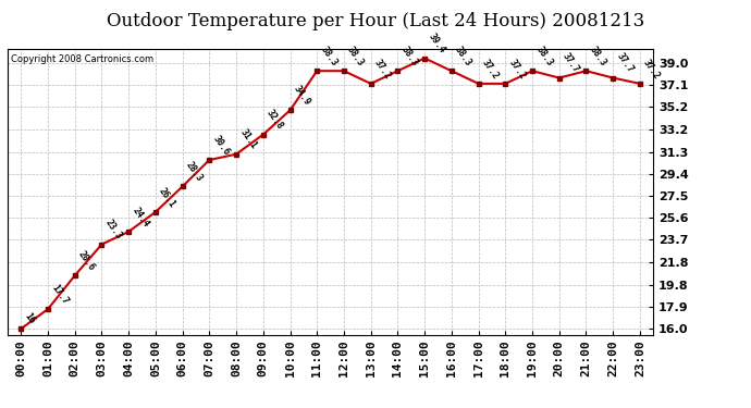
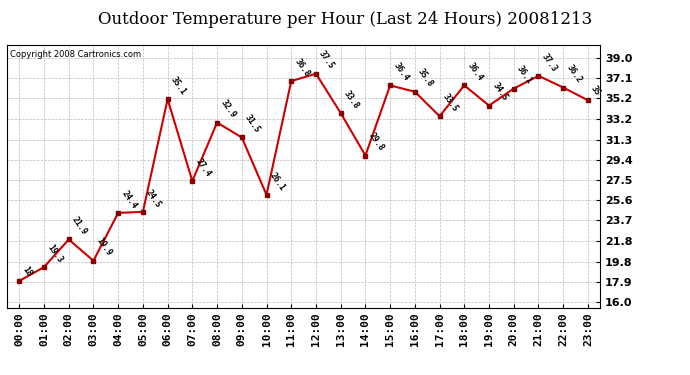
00:00: 16 -> 18
01:00: 17.7 -> 19.3
02:00: 20.6 -> 21.9
03:00: 23.3 -> 19.9
05:00: 26.1 -> 24.5
06:00: 28.3 -> 35.1
07:00: 30.6 -> 27.4
08:00: 31.1 -> 32.9
09:00: 32.8 -> 31.5
10:00: 34.9 -> 26.1
11:00: 38.3 -> 36.8
12:00: 38.3 -> 37.5
13:00: 37.2 -> 33.8
14:00: 38.3 -> 29.8
15:00: 39.4 -> 36.4
16:00: 38.3 -> 35.8
17:00: 37.2 -> 33.5
18:00: 37.2 -> 36.4
19:00: 38.3 -> 34.5
20:00: 37.7 -> 36.1
21:00: 38.3 -> 37.3
22:00: 37.7 -> 36.2
23:00: 37.2 -> 35
